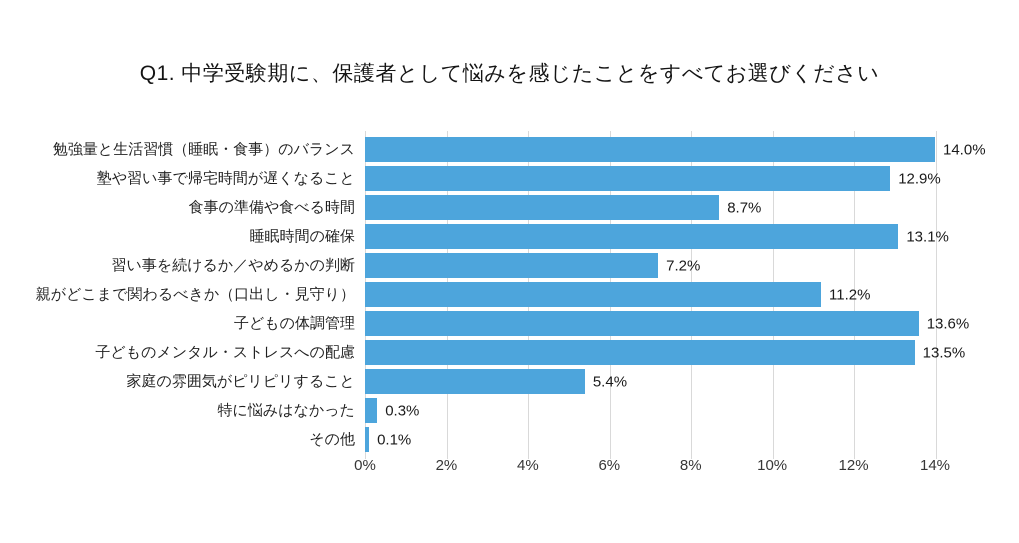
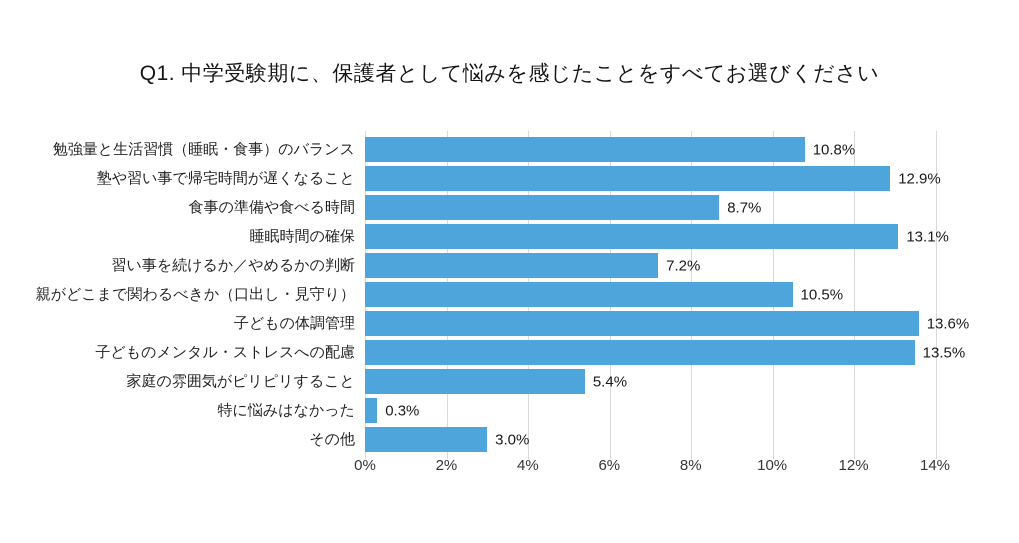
勉強量と生活習慣（睡眠・食事）のバランス: 14.0% -> 10.8%
親がどこまで関わるべきか（口出し・見守り）: 11.2% -> 10.5%
その他: 0.1% -> 3.0%
